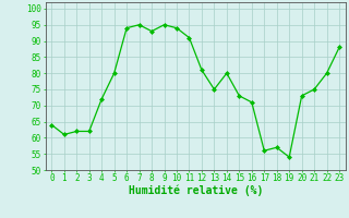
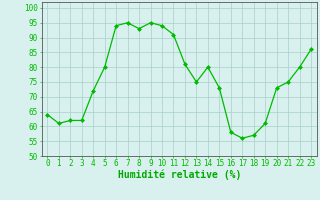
16: 71 -> 58
19: 54 -> 61
23: 88 -> 86
